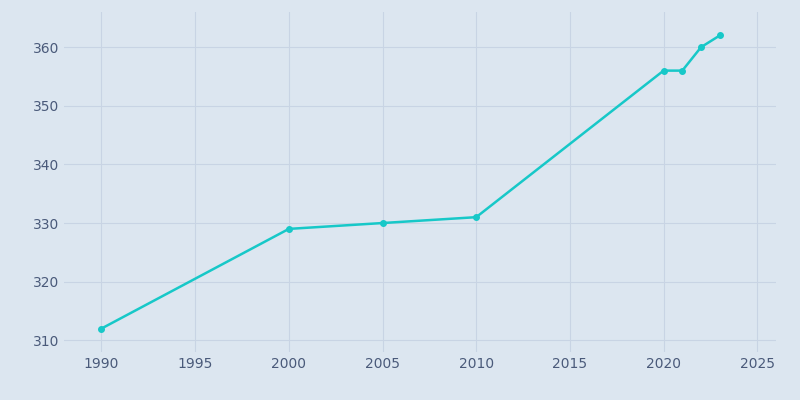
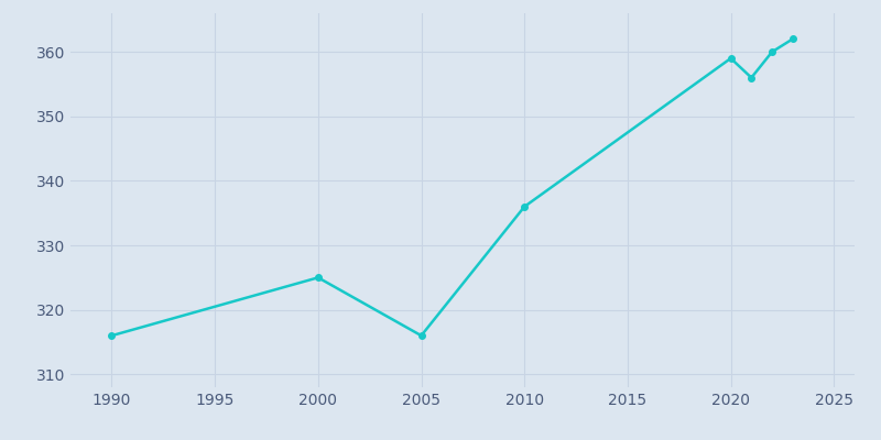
1990: 312 -> 316
2000: 329 -> 325
2005: 330 -> 316
2010: 331 -> 336
2020: 356 -> 359
